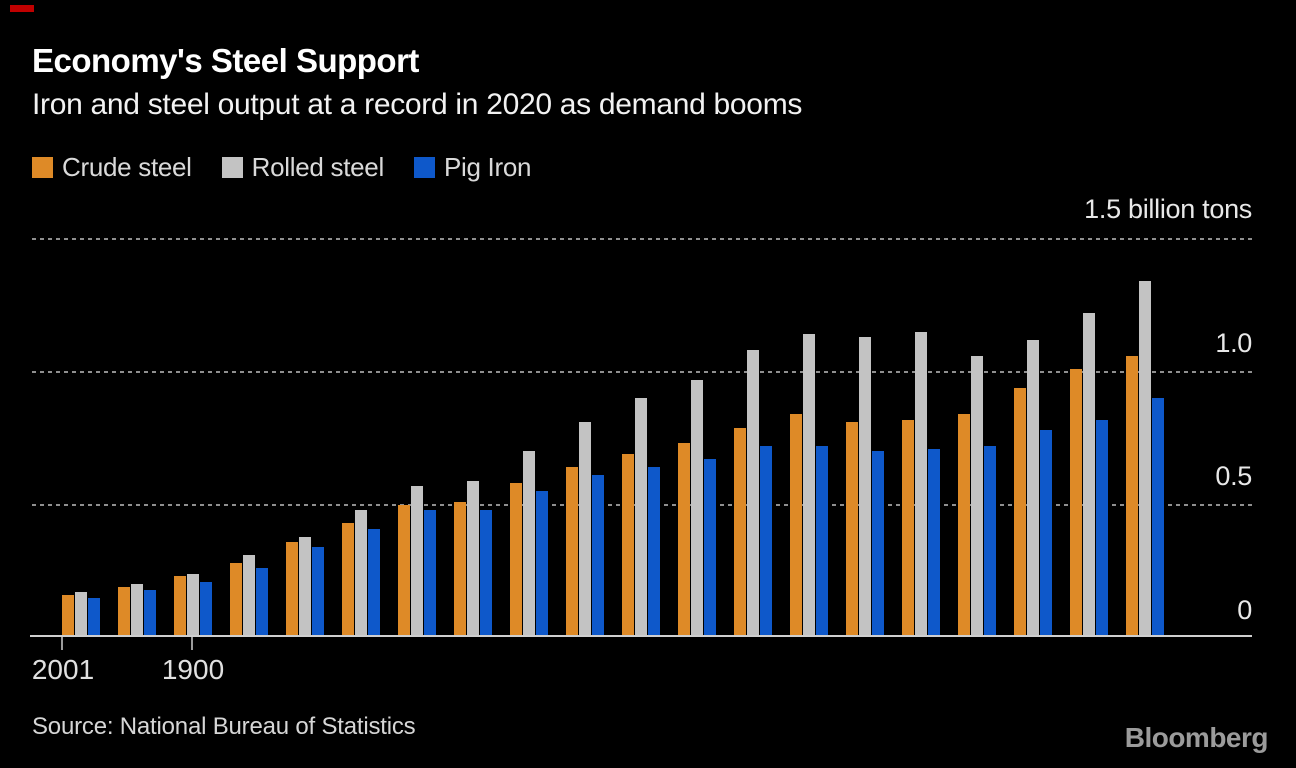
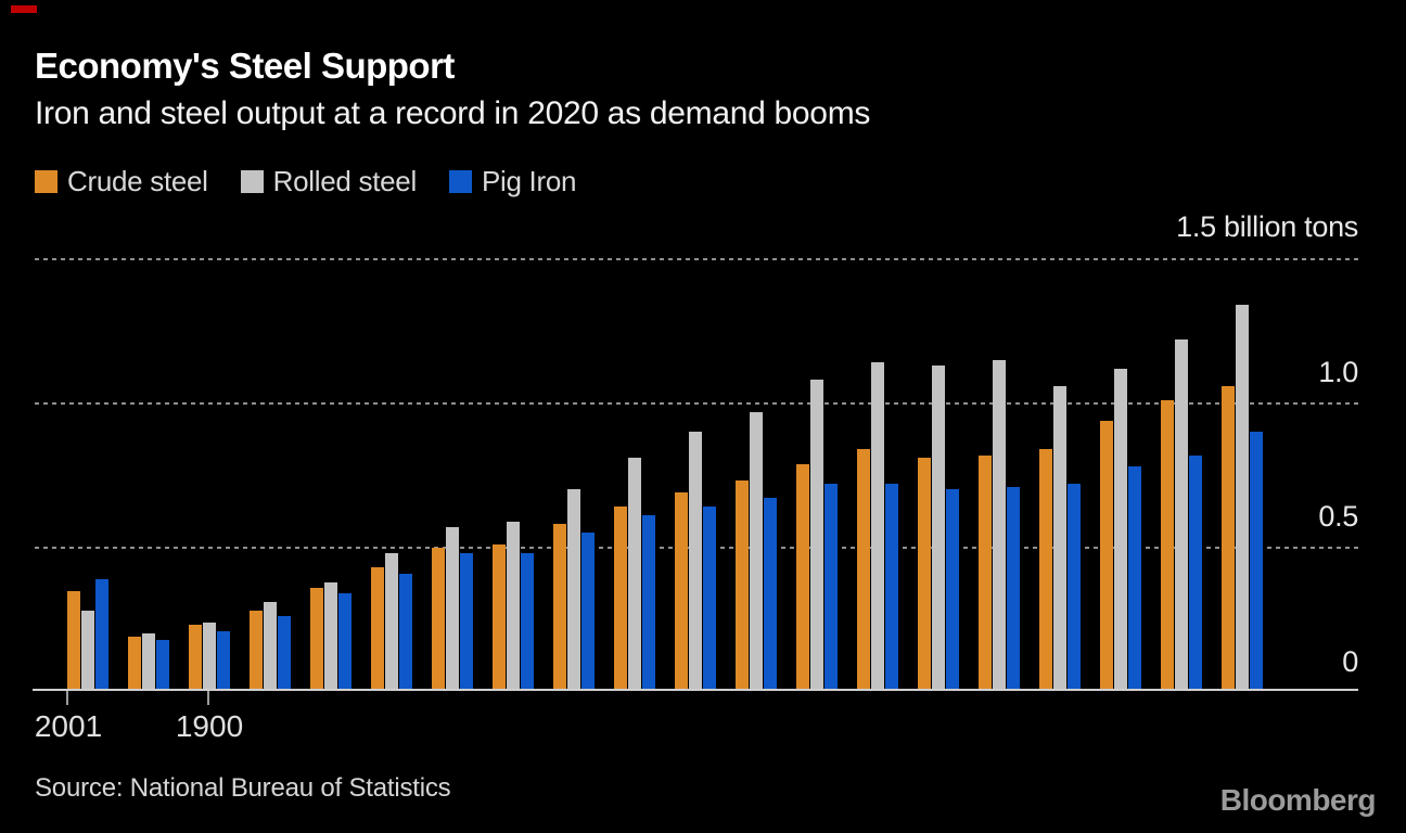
Crude steel/2001: 0.15 -> 0.34
Rolled steel/2001: 0.16 -> 0.27
Pig Iron/2001: 0.14 -> 0.38
